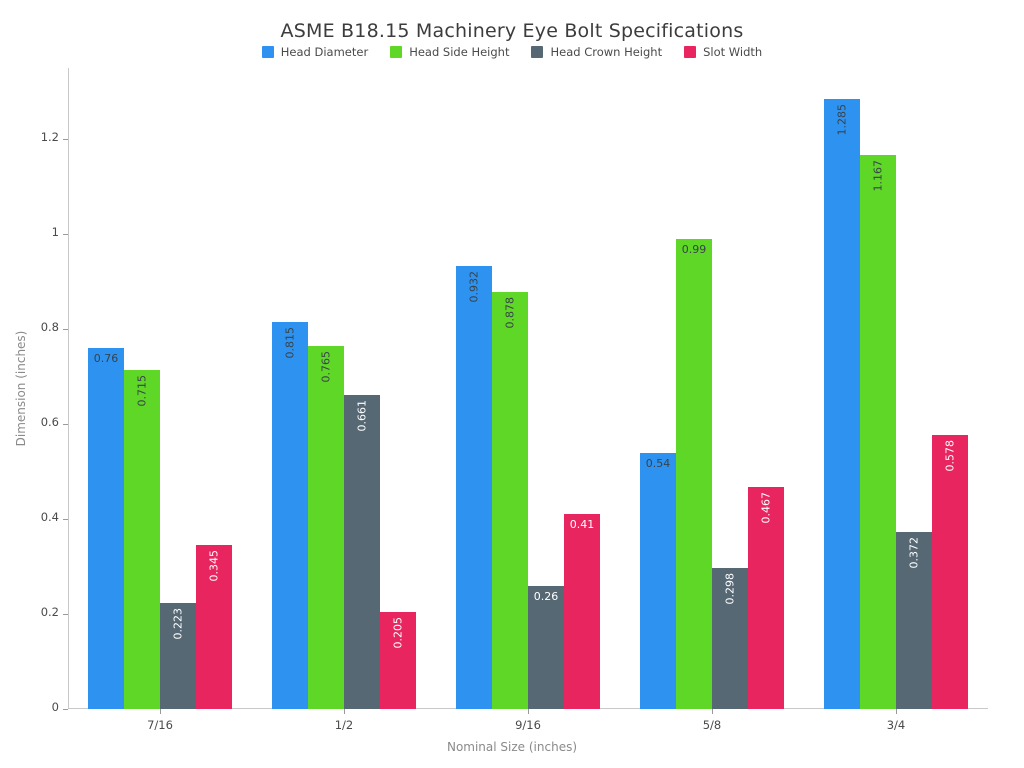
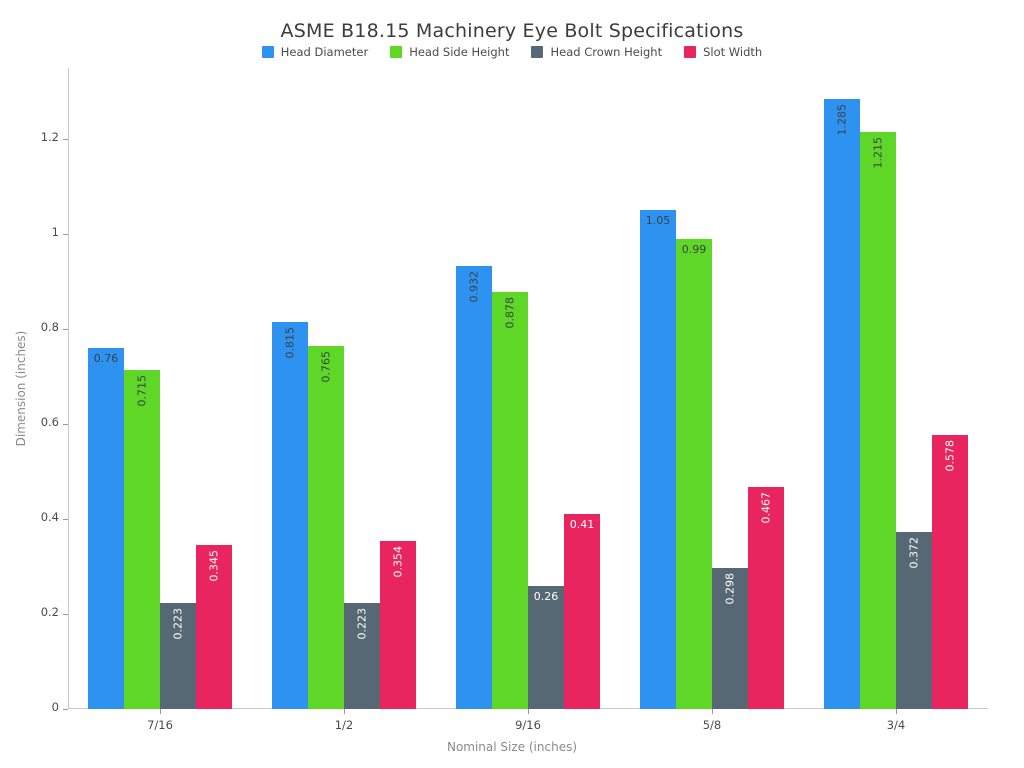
Head Crown Height/1/2: 0.661 -> 0.223
Slot Width/1/2: 0.205 -> 0.354
Head Diameter/5/8: 0.54 -> 1.05
Head Side Height/3/4: 1.167 -> 1.215
